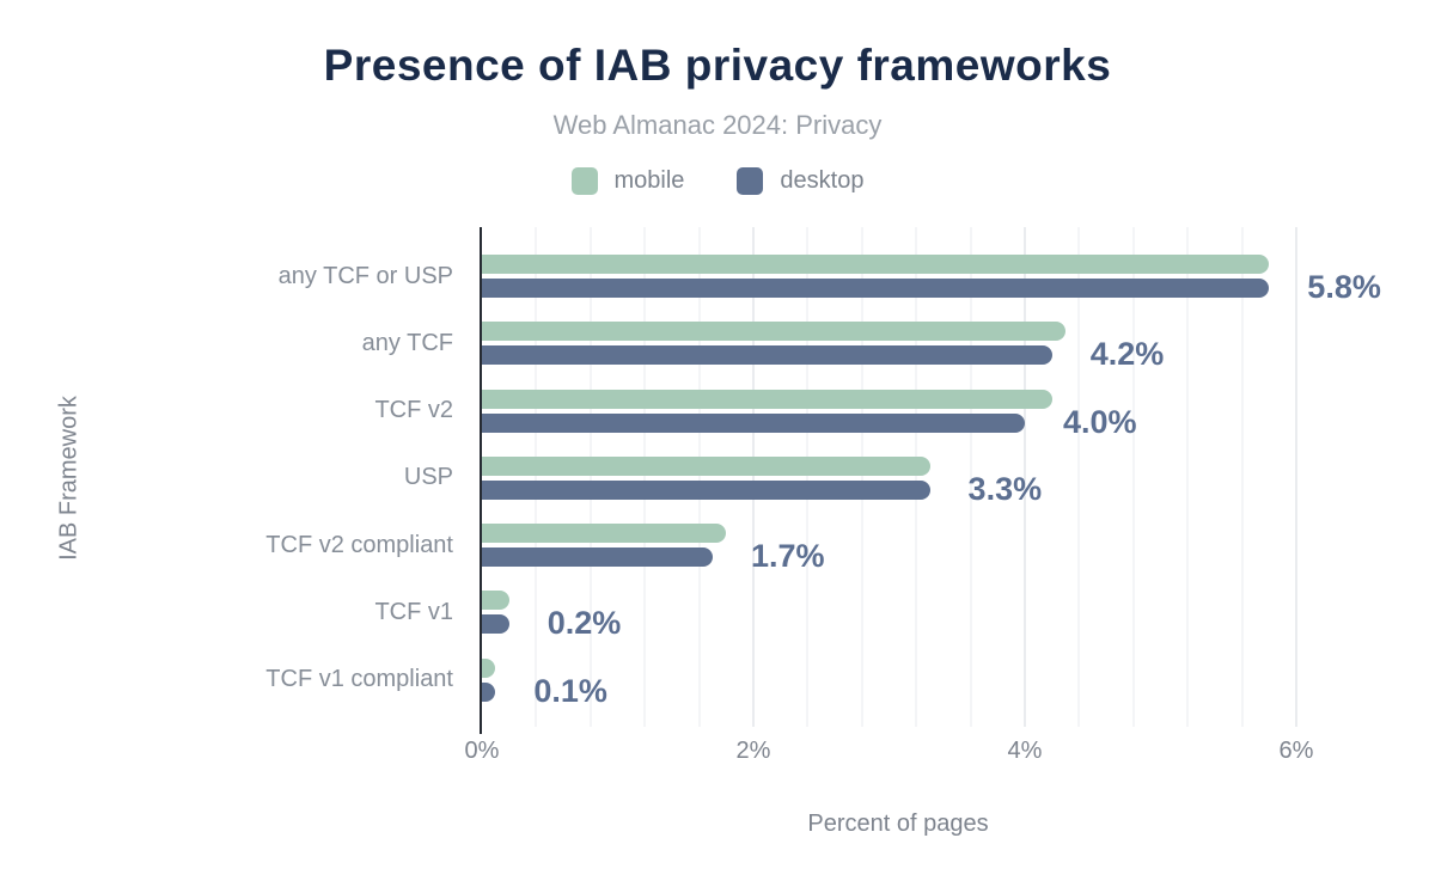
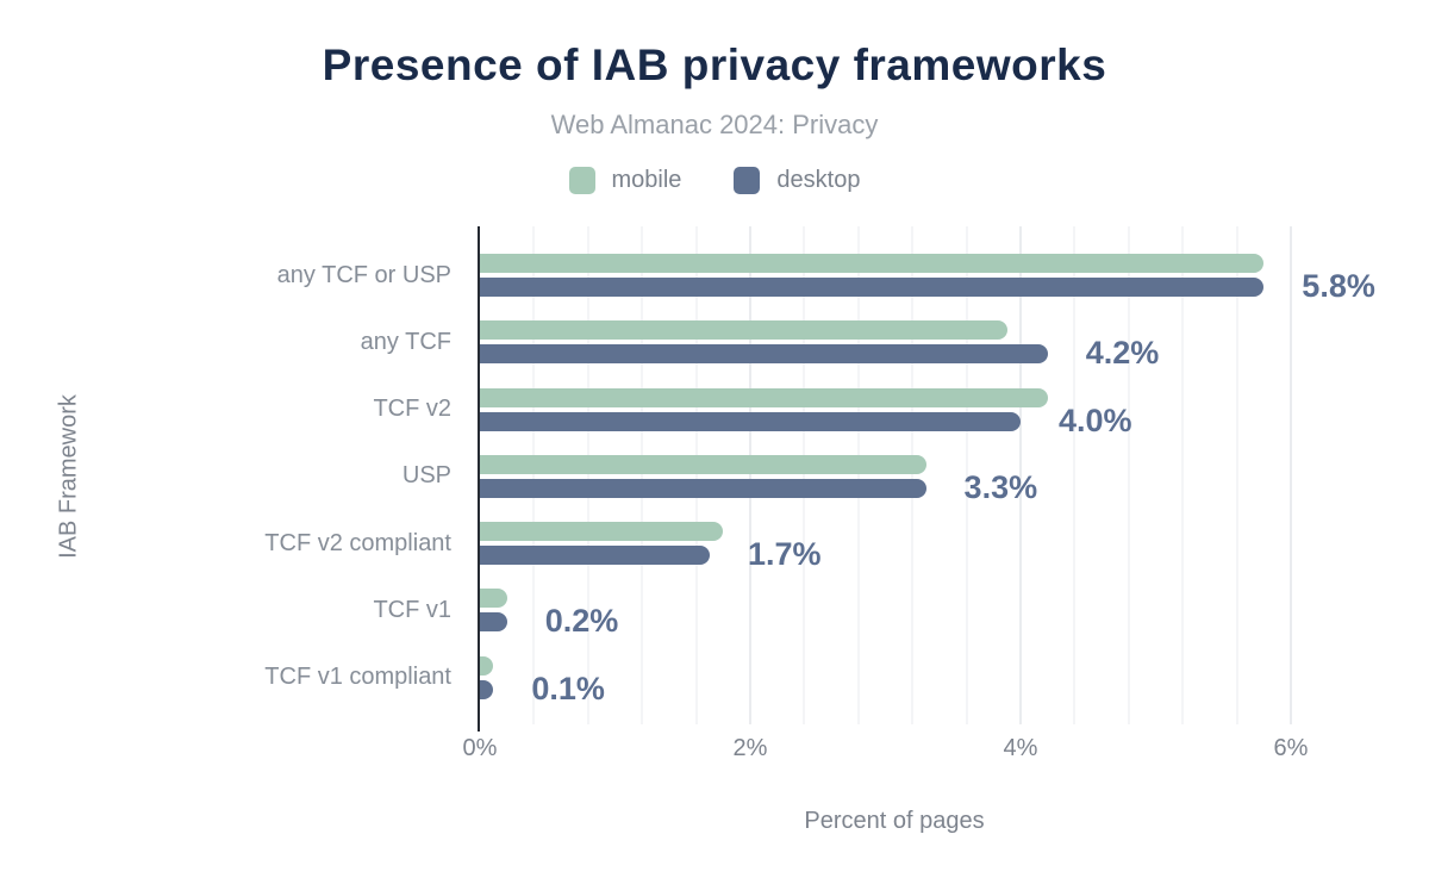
mobile/any TCF: 4.3% -> 3.9%
